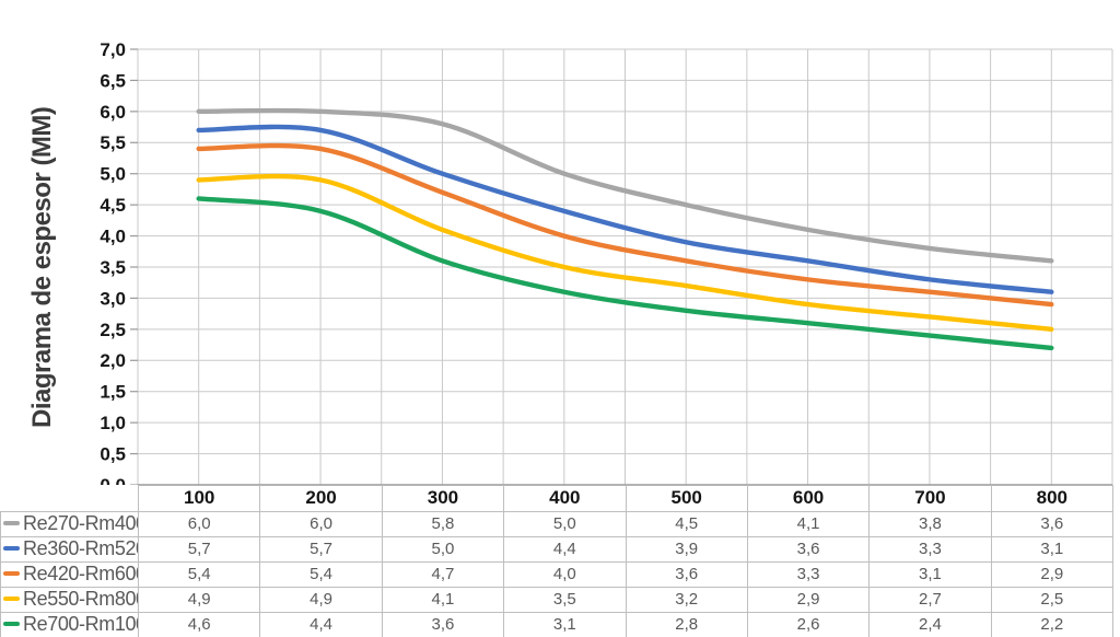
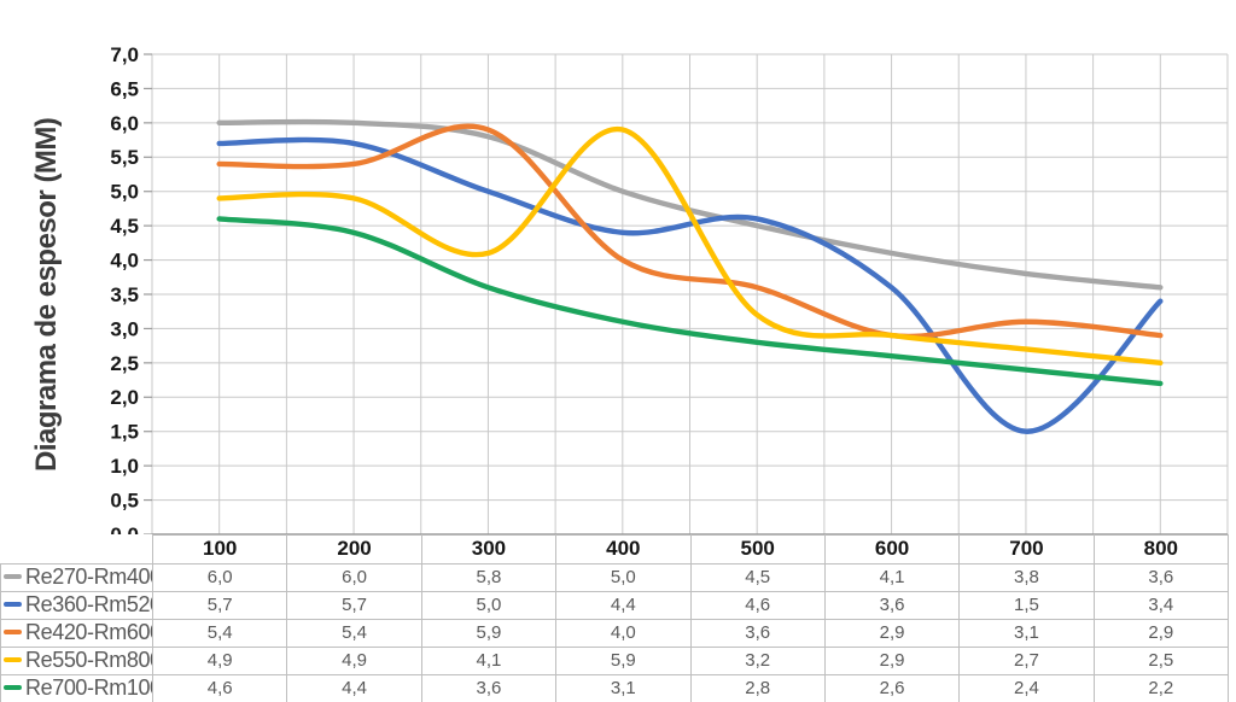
Re420-Rm600/300: 4,7 -> 5,9
Re550-Rm800/400: 3,5 -> 5,9
Re360-Rm520/500: 3,9 -> 4,6
Re420-Rm600/600: 3,3 -> 2,9
Re360-Rm520/700: 3,3 -> 1,5
Re360-Rm520/800: 3,1 -> 3,4
